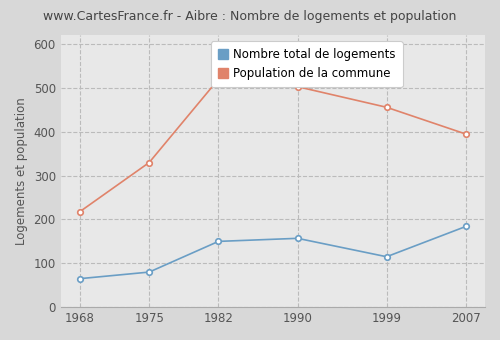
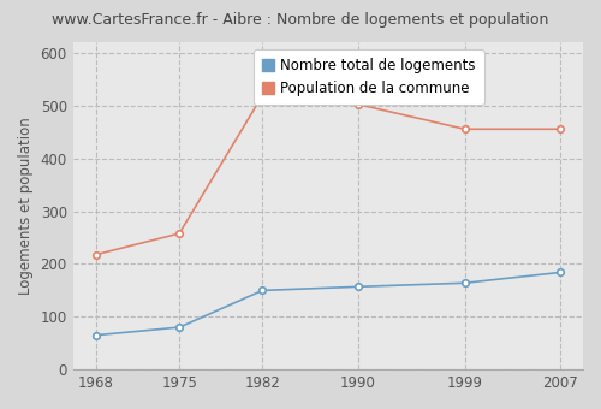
Population de la commune/1975: 330 -> 258
Nombre total de logements/1999: 115 -> 164
Population de la commune/2007: 395 -> 456
